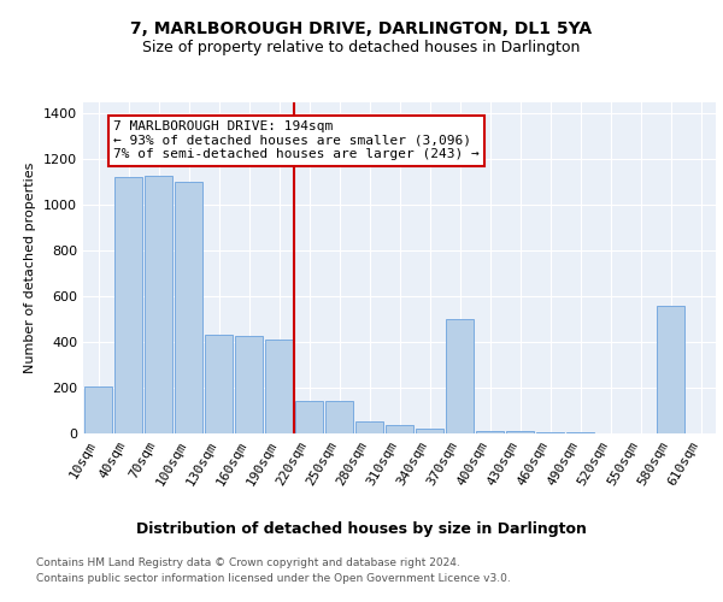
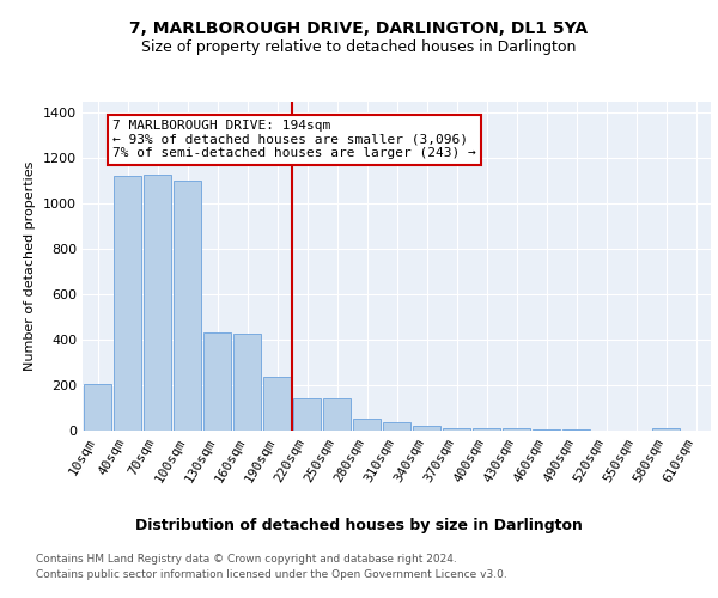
190sqm: 410 -> 240
370sqm: 500 -> 10
580sqm: 560 -> 10
